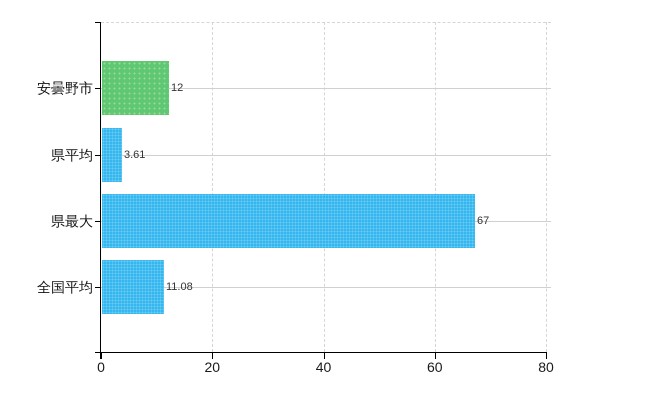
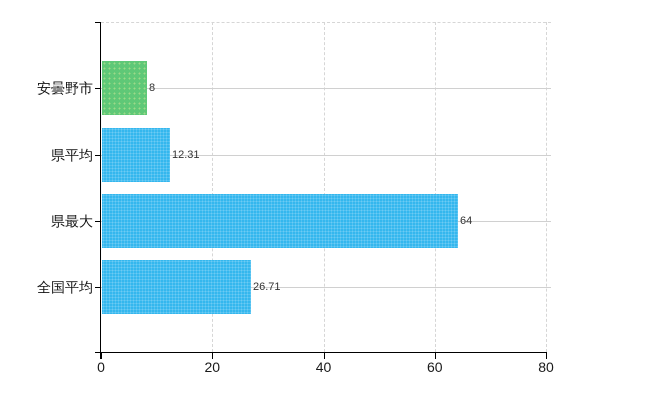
安曇野市: 12 -> 8
県平均: 3.61 -> 12.31
県最大: 67 -> 64
全国平均: 11.08 -> 26.71
